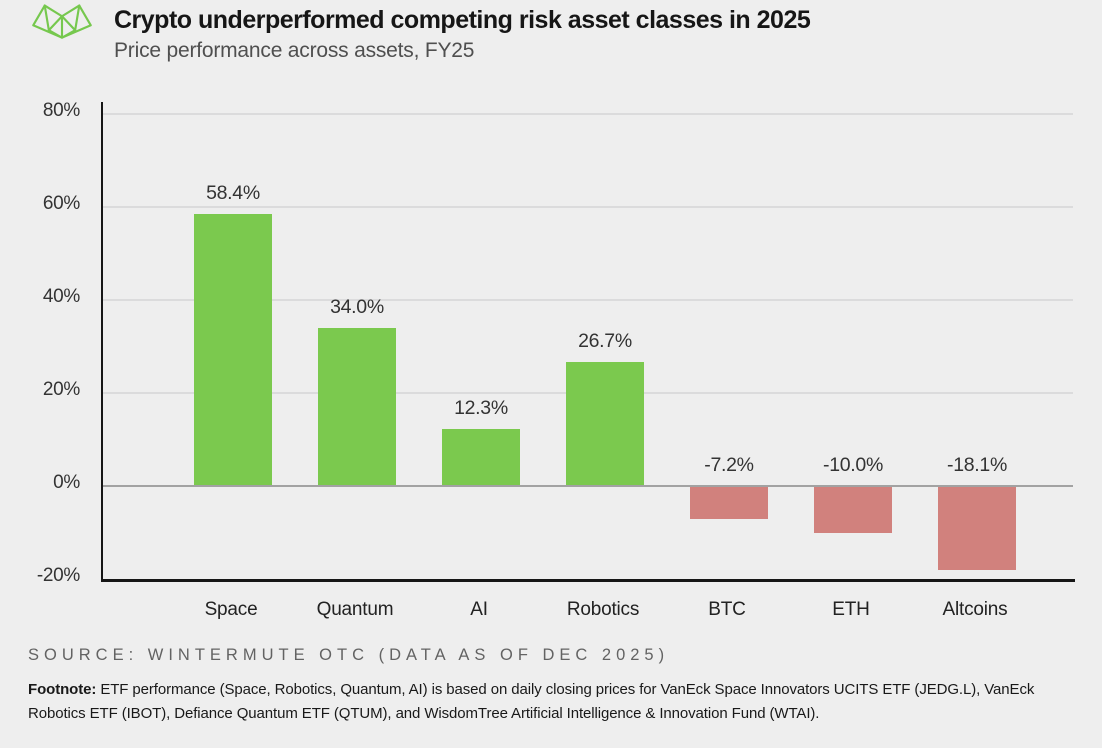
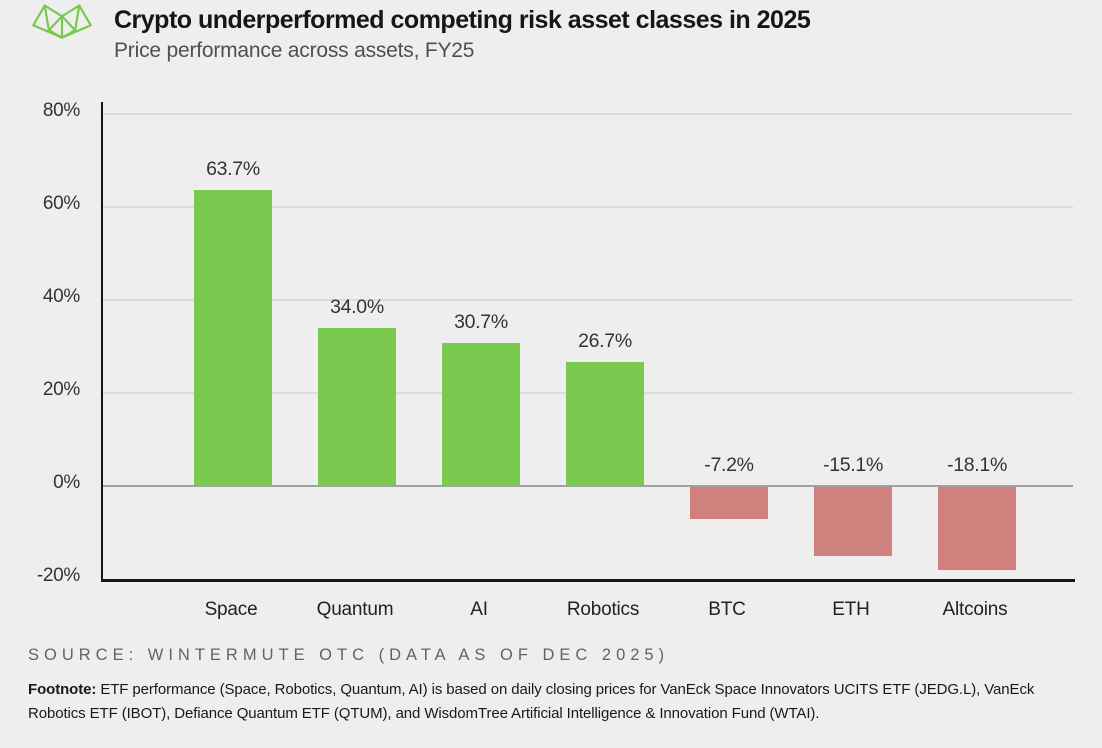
Space: 58.4% -> 63.7%
AI: 12.3% -> 30.7%
ETH: -10.0% -> -15.1%
